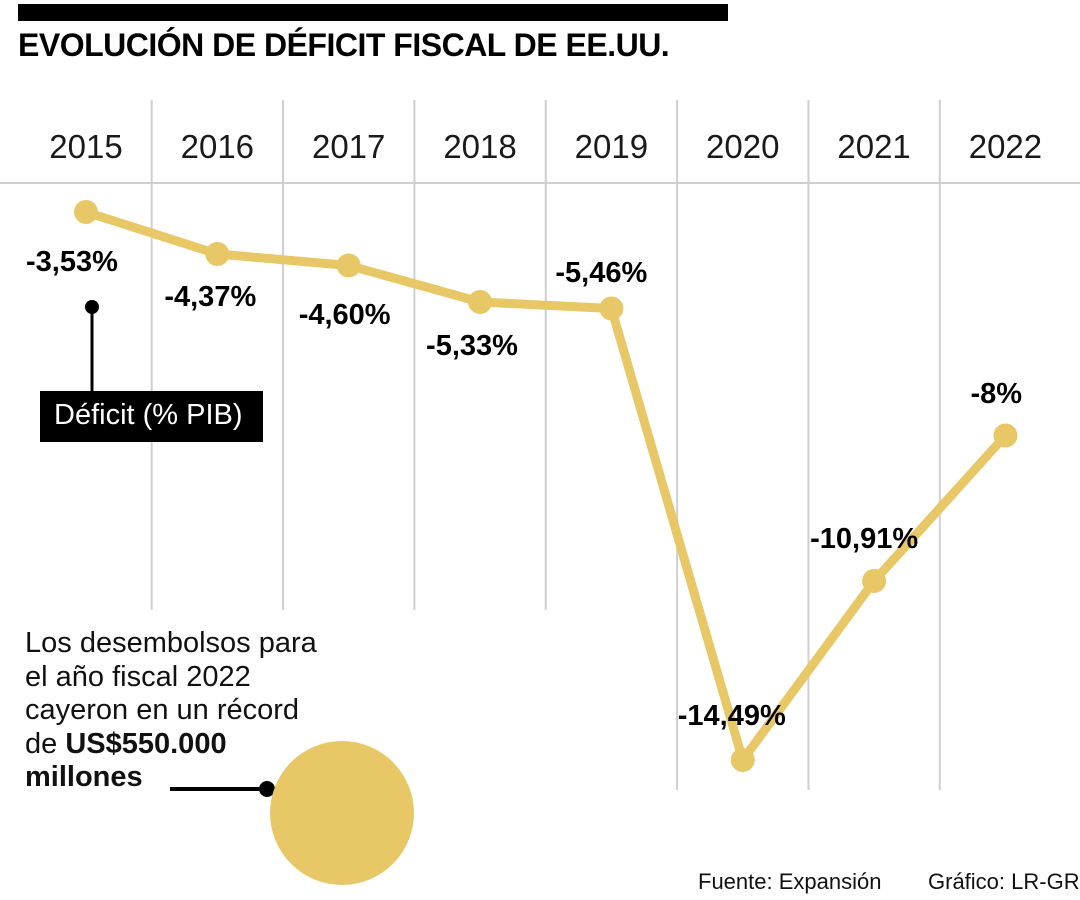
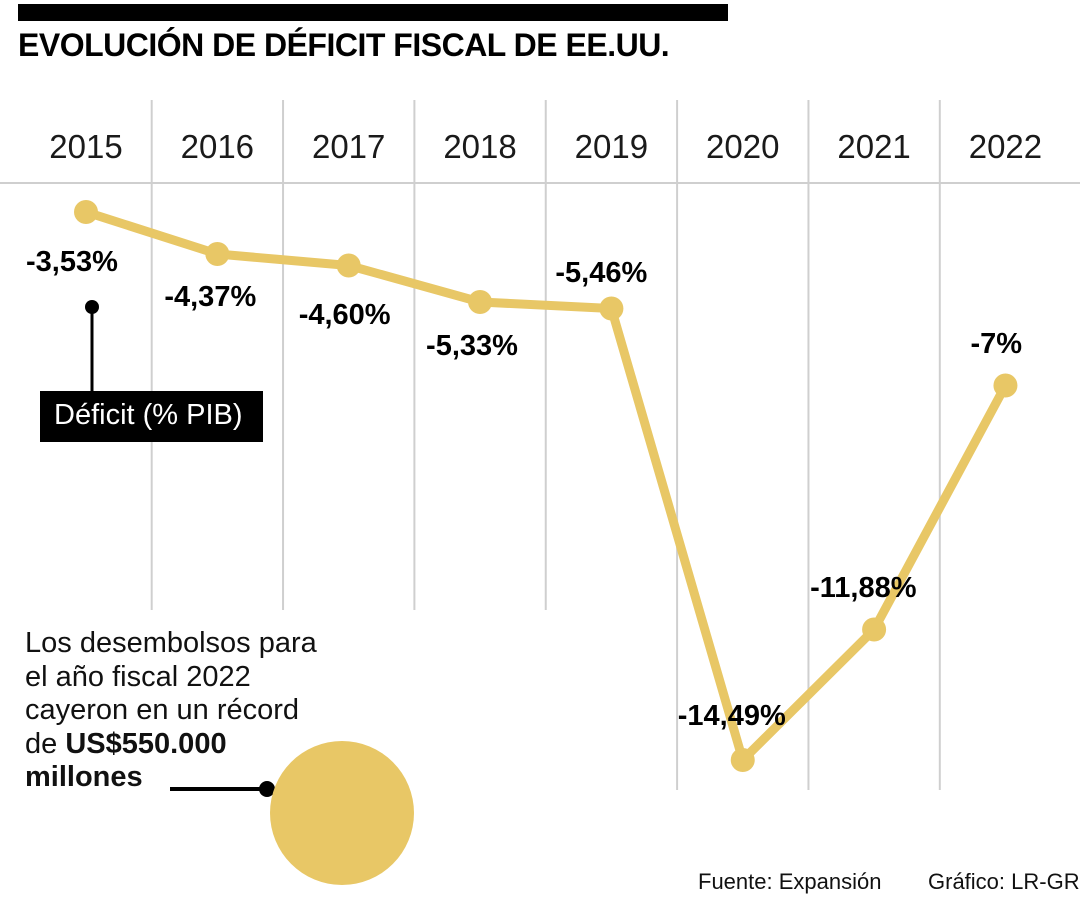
2021: -10,91% -> -11,88%
2022: -8% -> -7%
